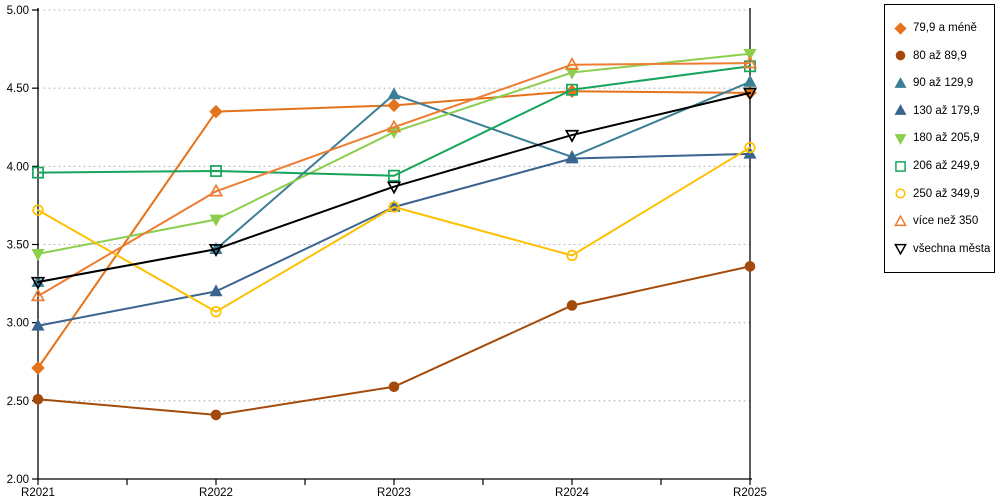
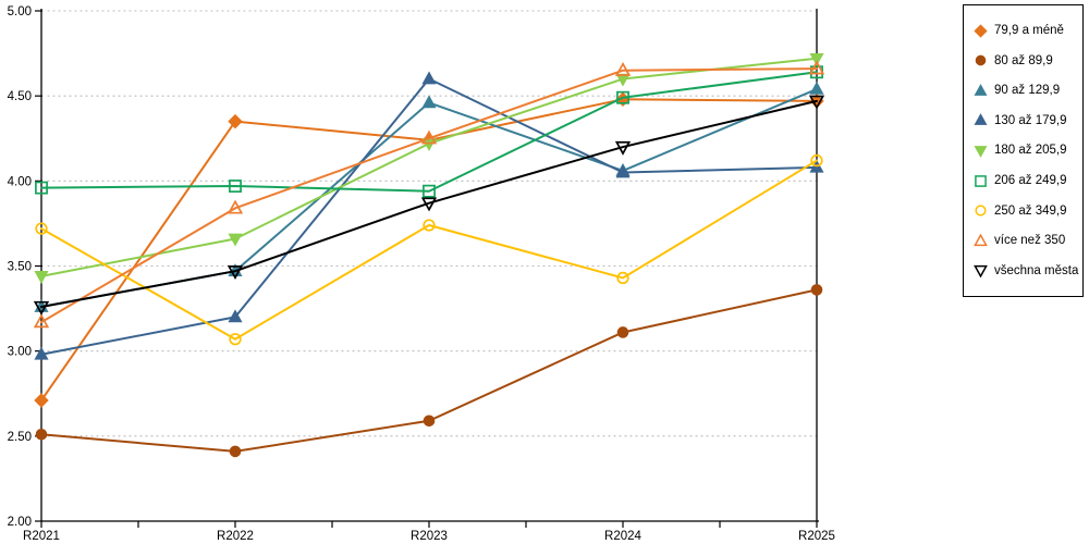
79,9 a méně/R2023: 4.39 -> 4.24
130 až 179,9/R2023: 3.74 -> 4.60
